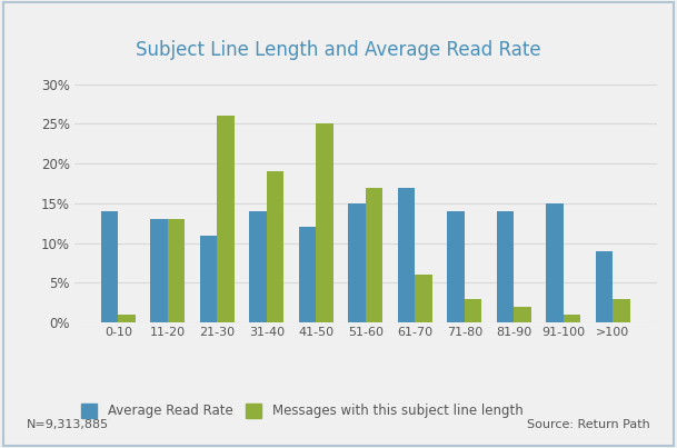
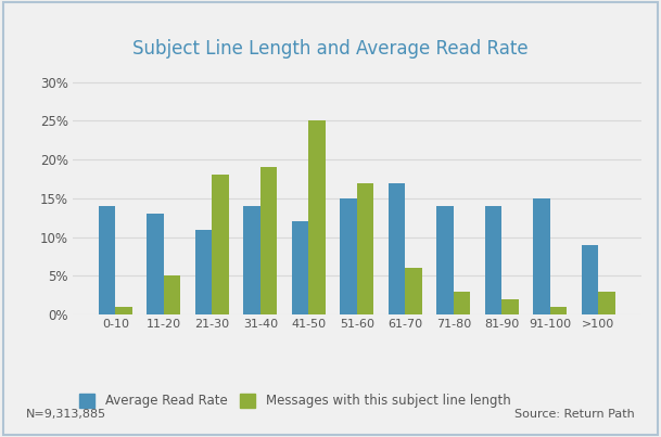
Messages with this subject line length/11-20: 13% -> 5%
Messages with this subject line length/21-30: 26% -> 18%
